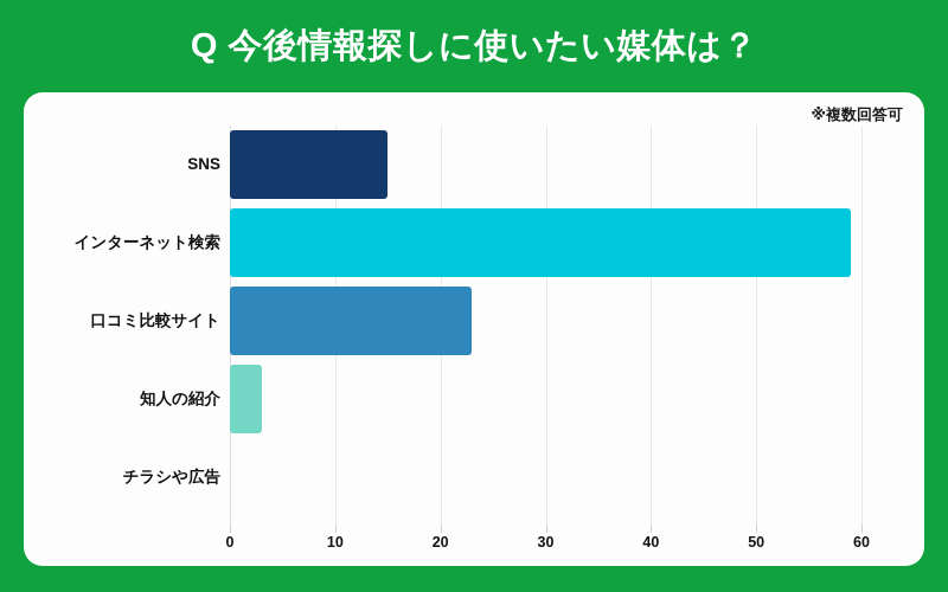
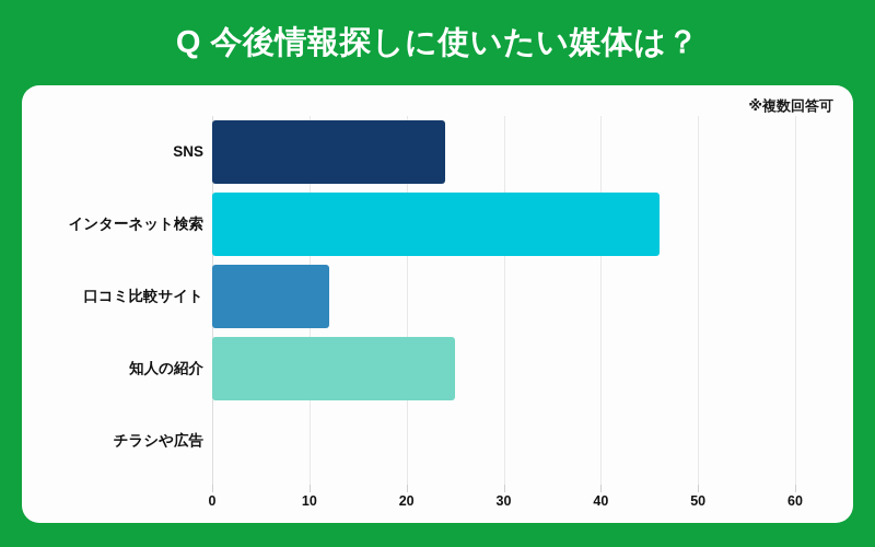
SNS: 15 -> 24
インターネット検索: 59 -> 46
口コミ比較サイト: 23 -> 12
知人の紹介: 3 -> 25
